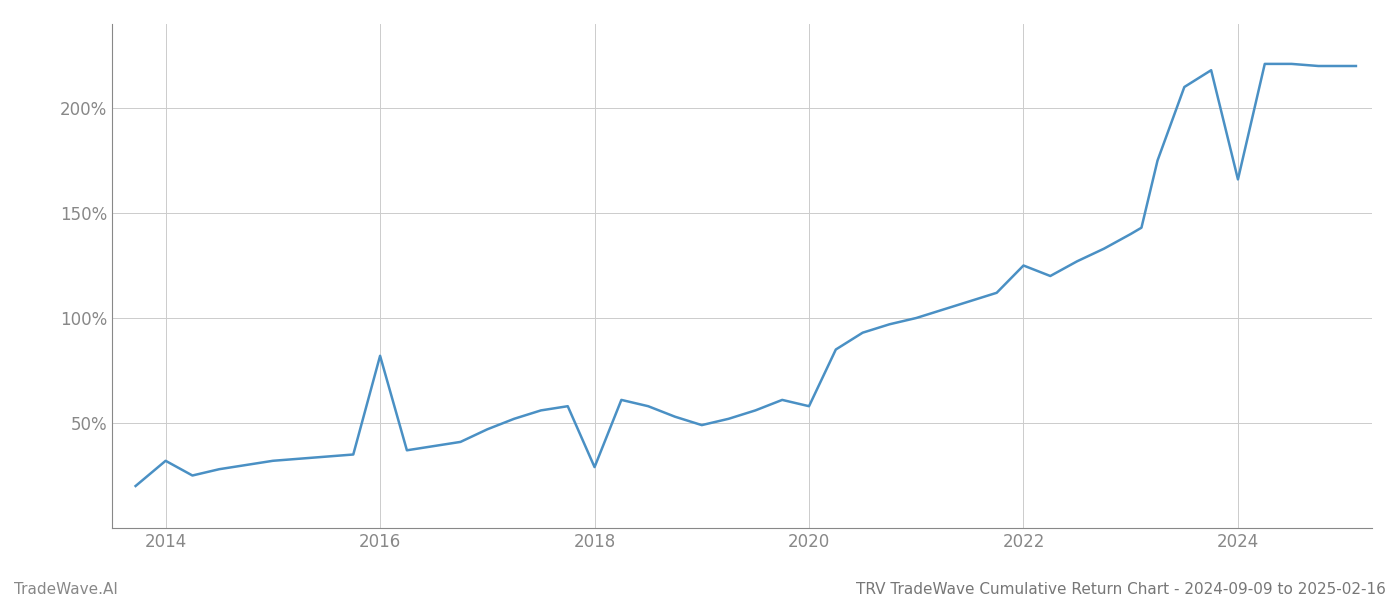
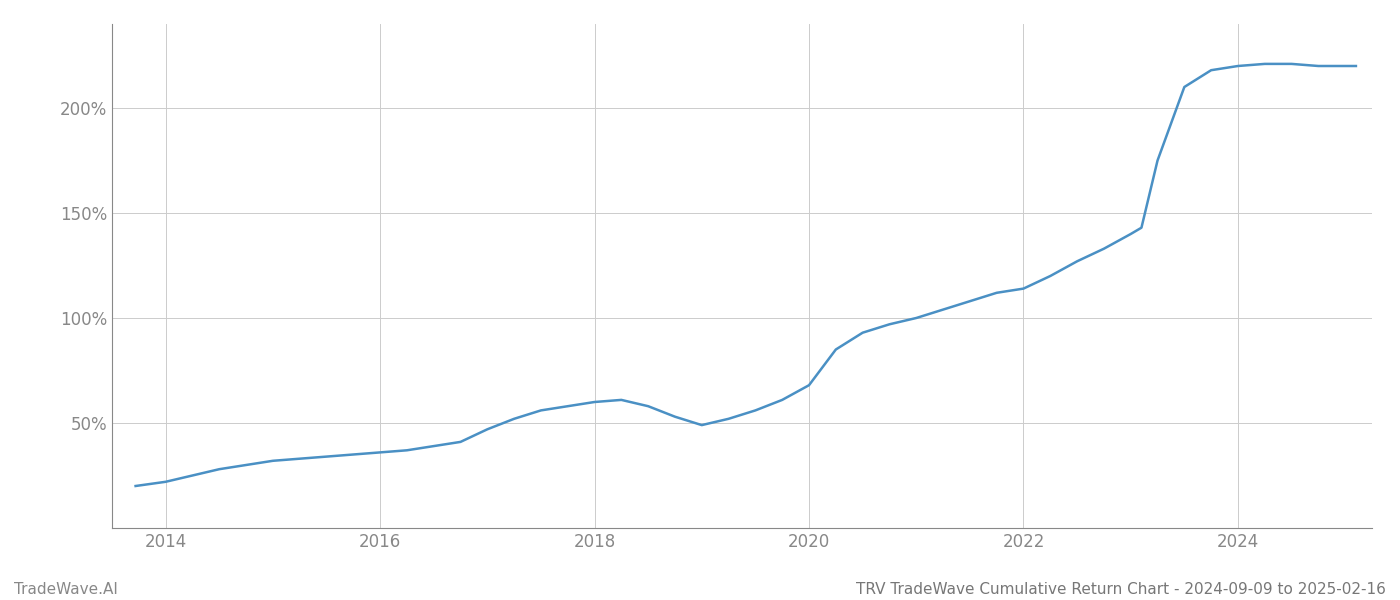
2014: 32% -> 22%
2016: 82% -> 36%
2018: 29% -> 60%
2020: 58% -> 68%
2022: 125% -> 114%
2024: 166% -> 220%
